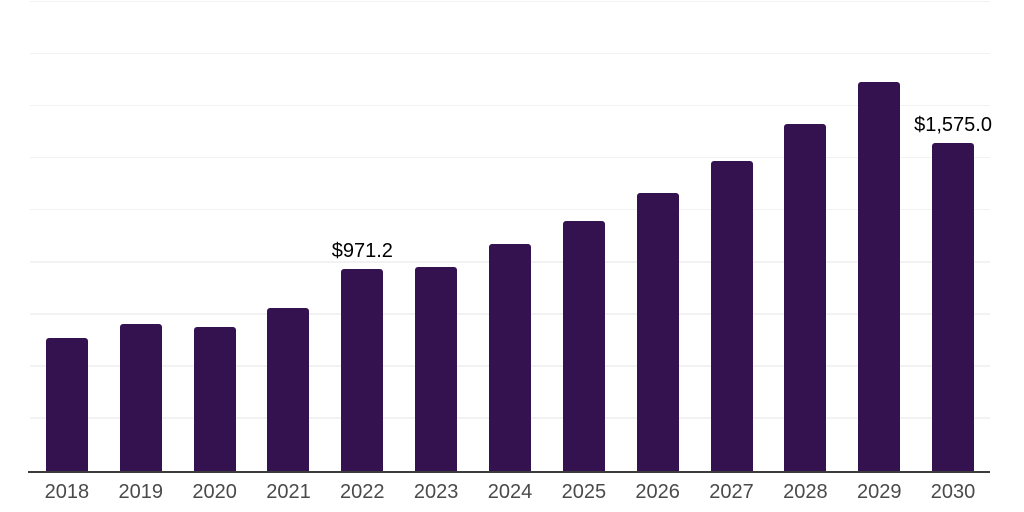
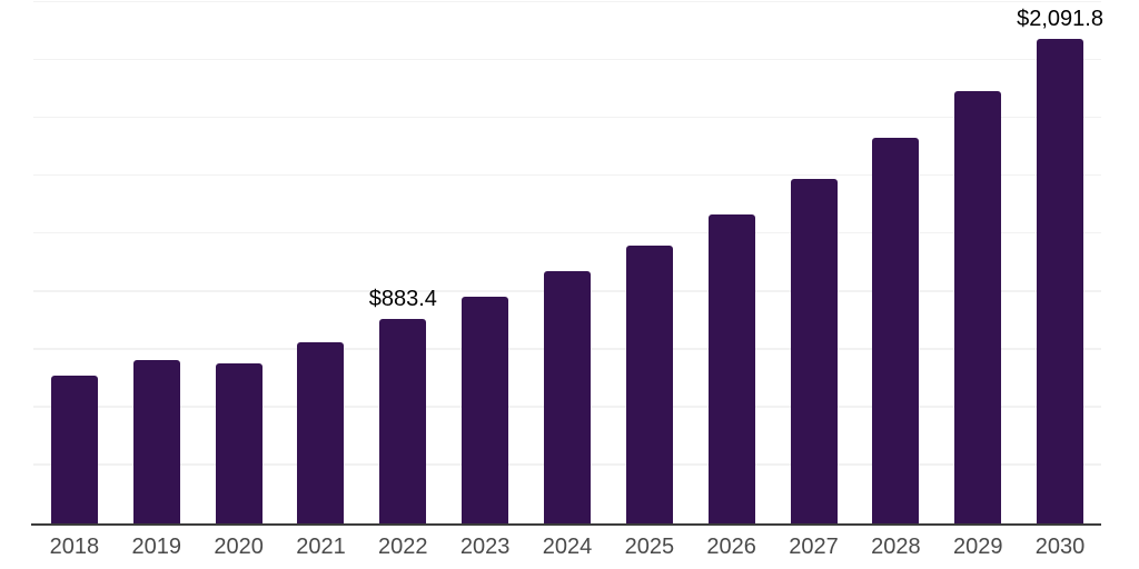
2022: $971.2 -> $883.4
2030: $1,575.0 -> $2,091.8
